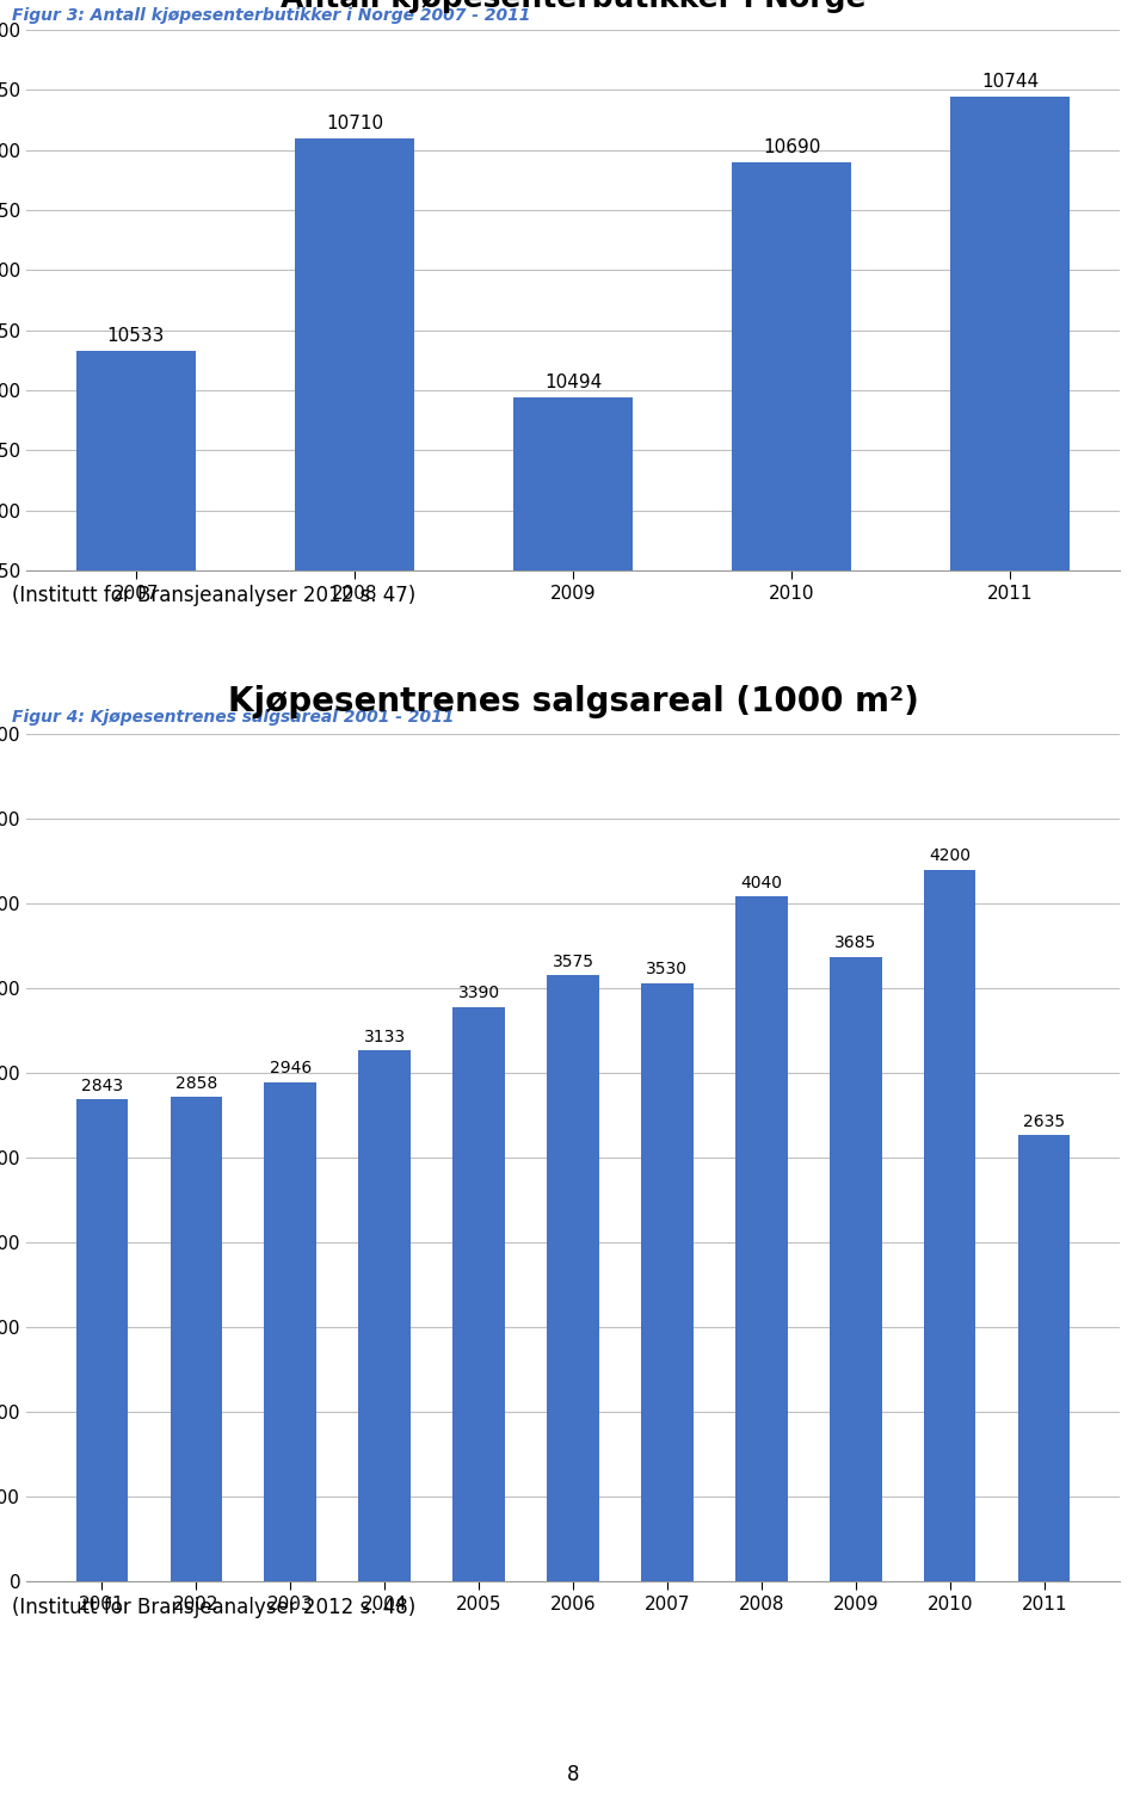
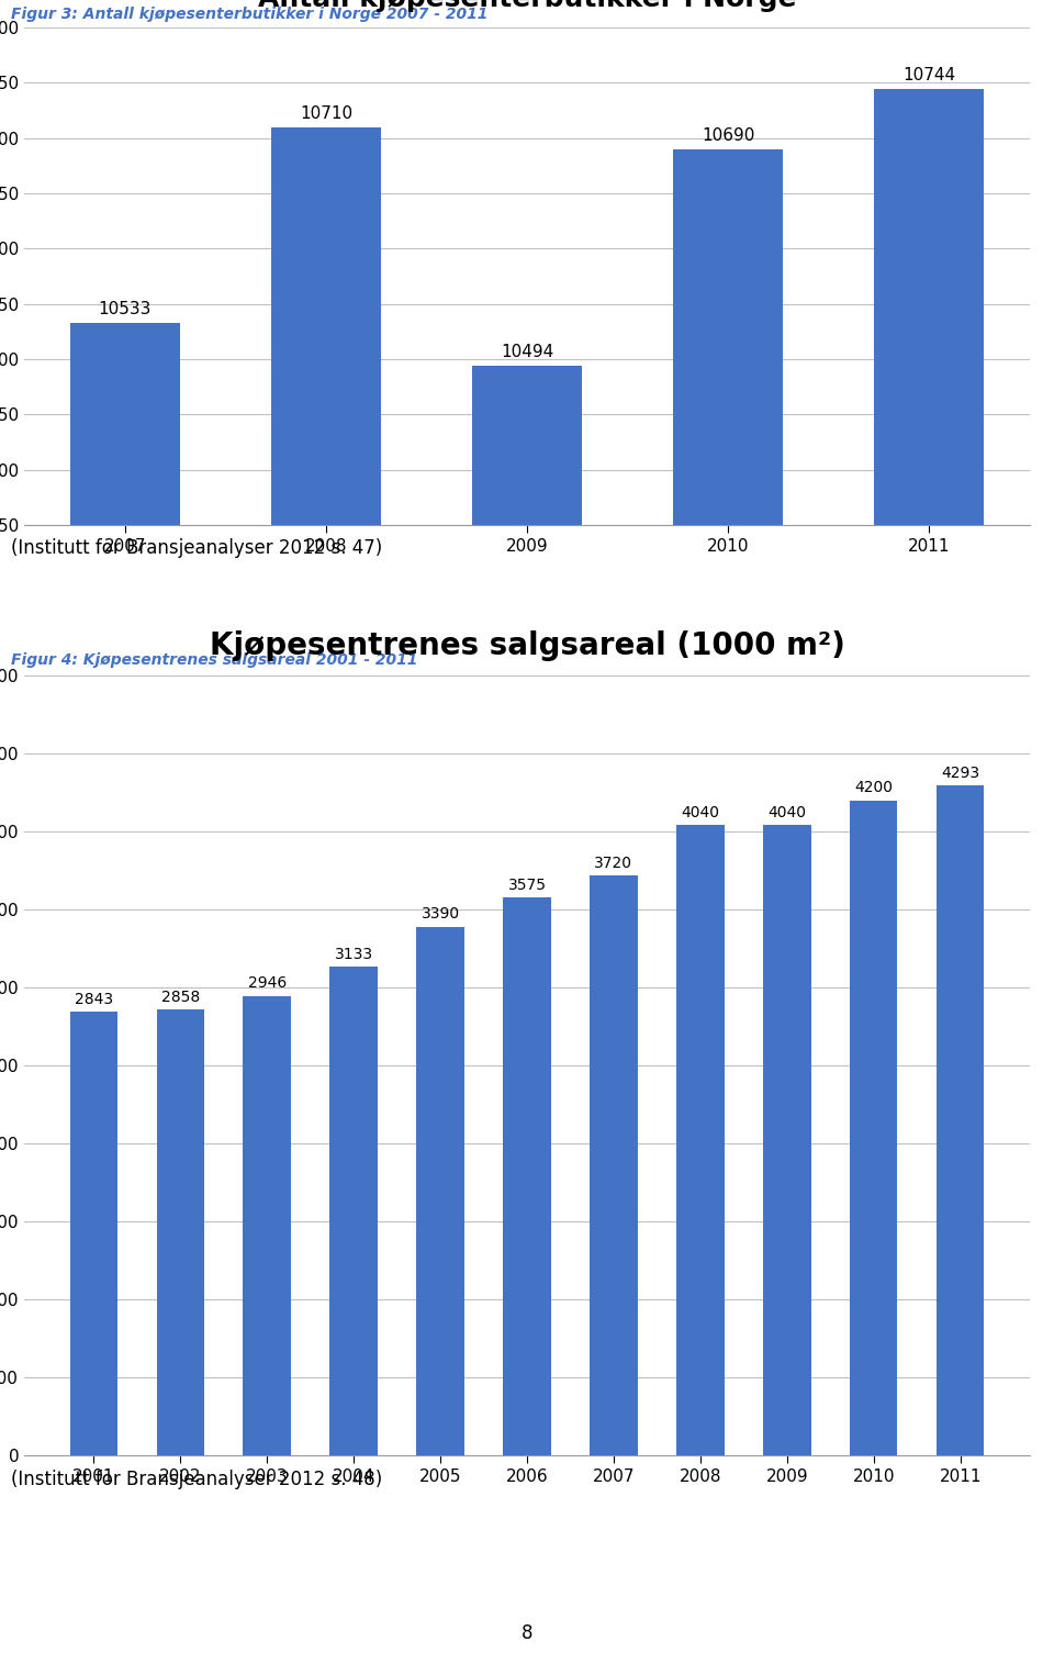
Kjøpesentrenes salgsareal (1000 m²)/2007: 3530 -> 3720
Kjøpesentrenes salgsareal (1000 m²)/2009: 3685 -> 4040
Kjøpesentrenes salgsareal (1000 m²)/2011: 2635 -> 4293
